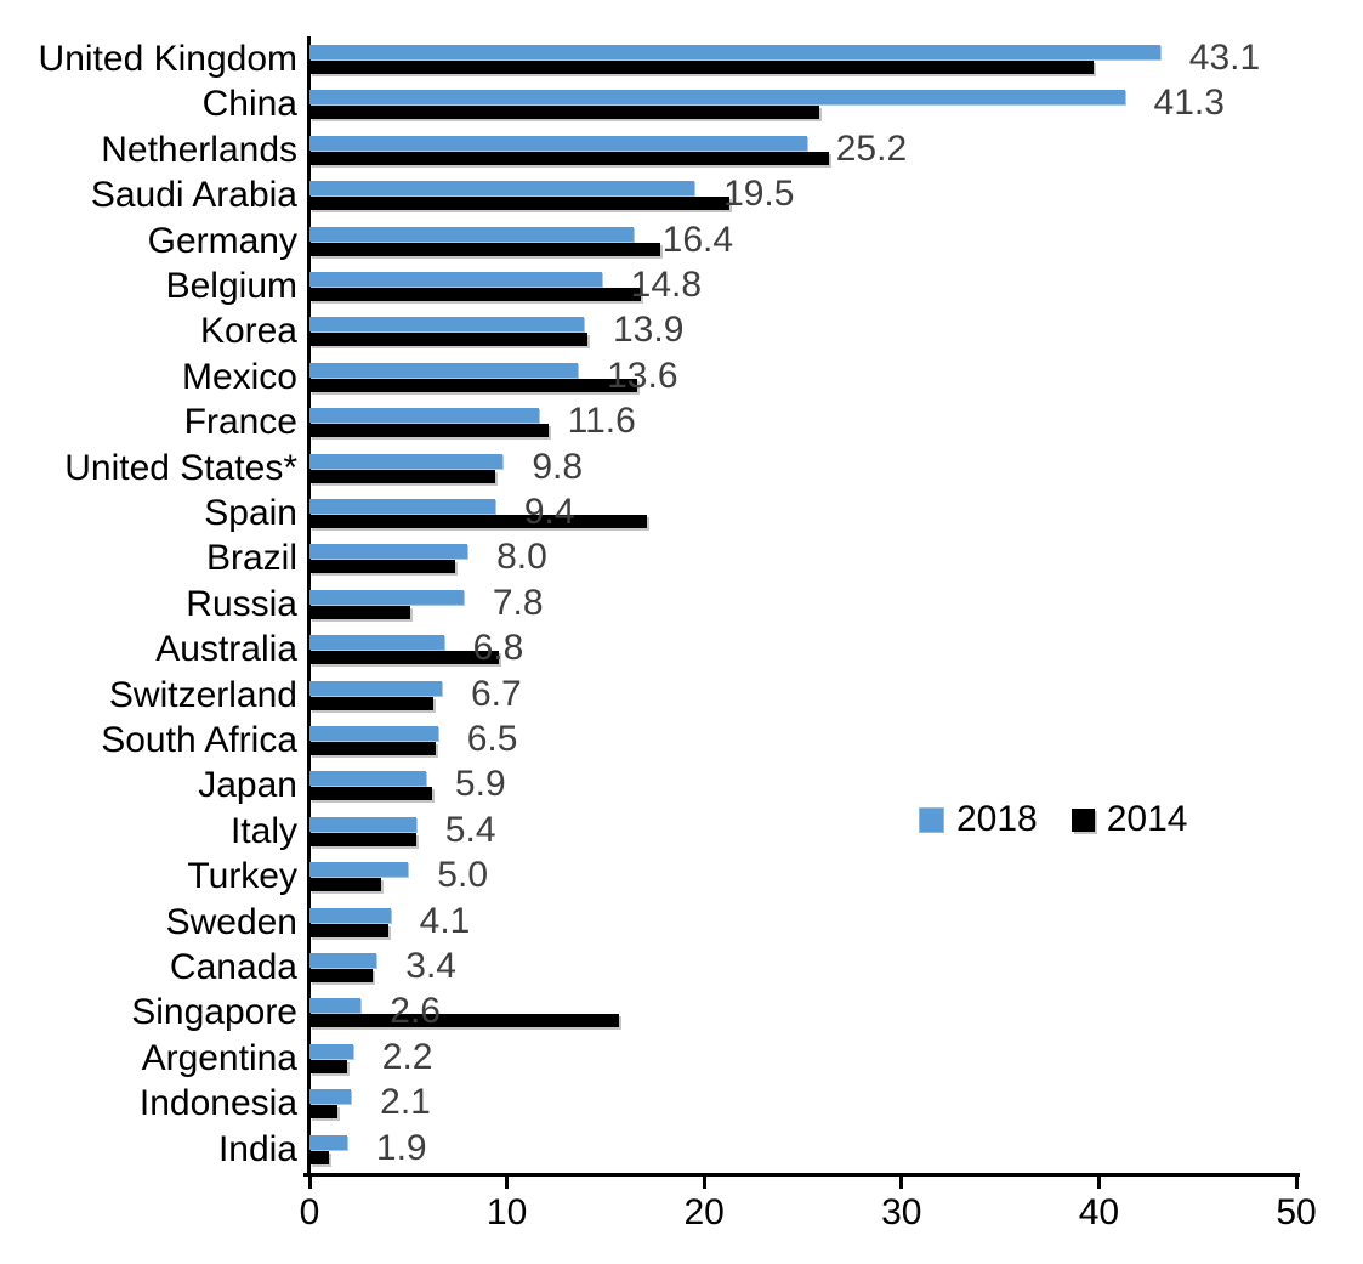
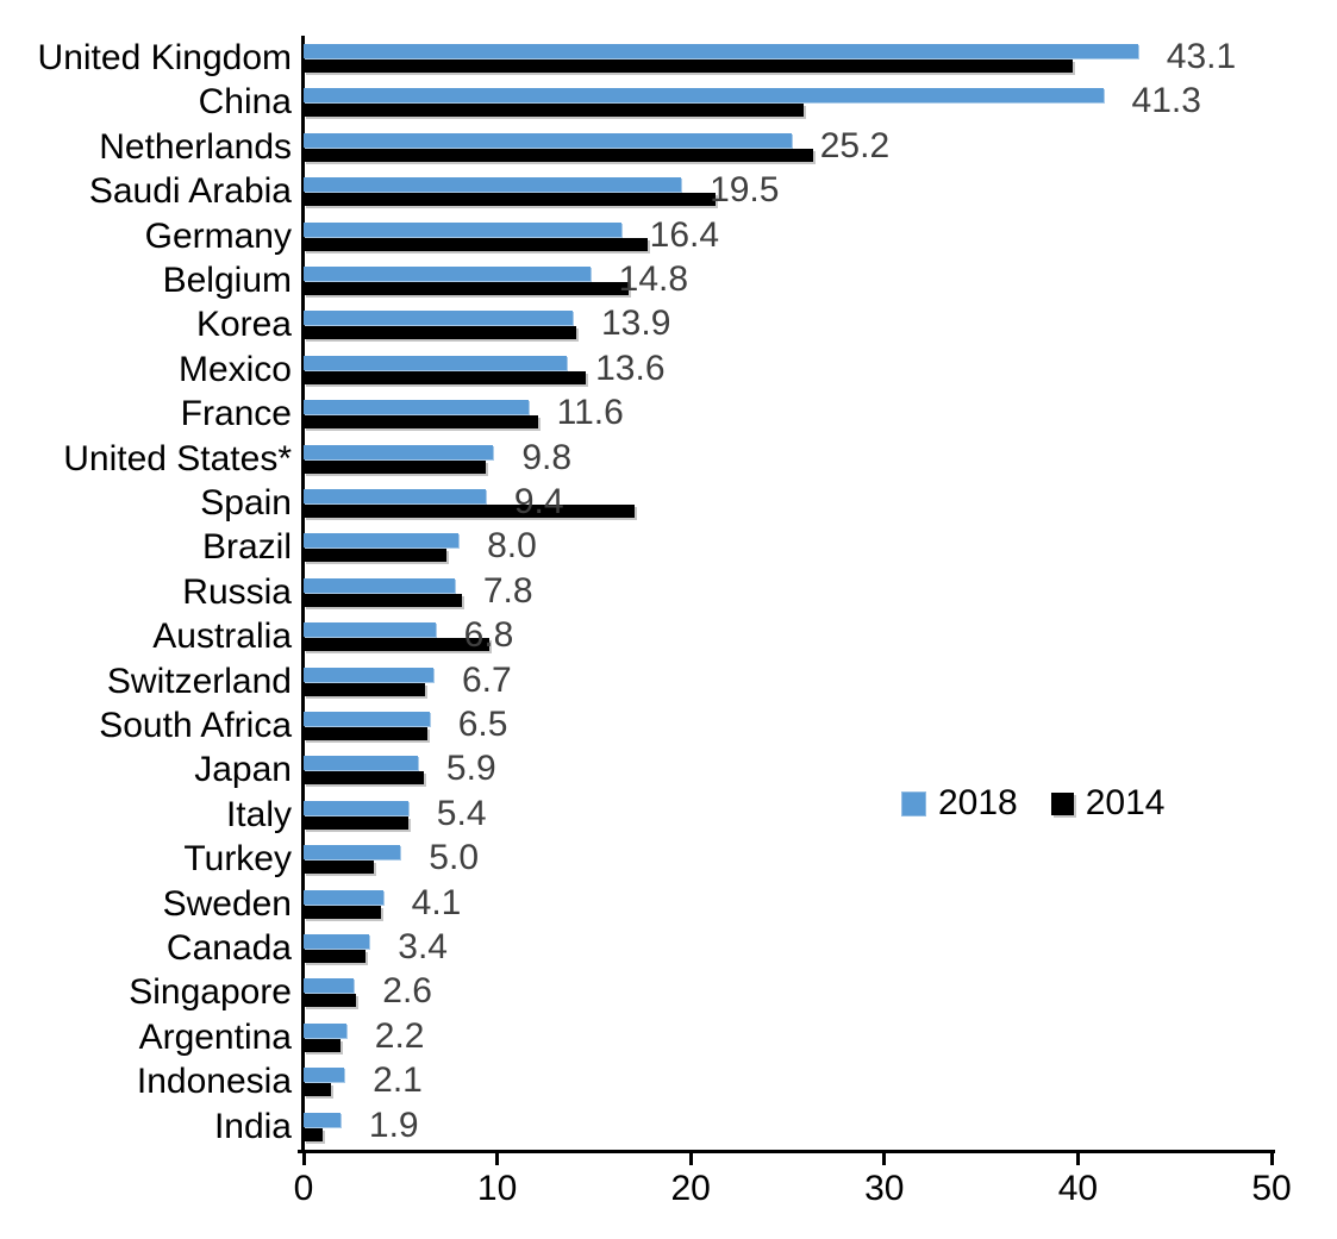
2014/Mexico: 16.6 -> 14.6
2014/Russia: 5.1 -> 8.2
2014/Singapore: 15.7 -> 2.7
